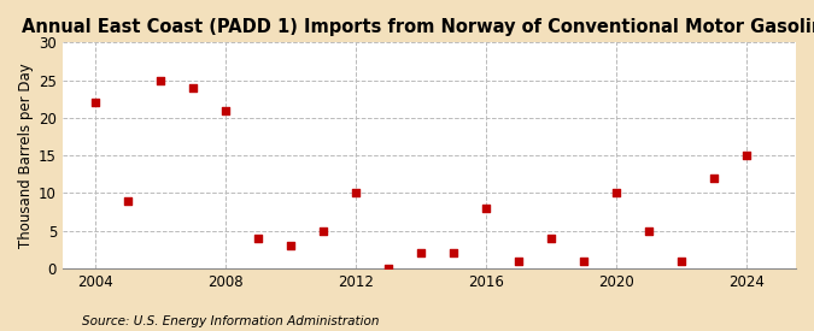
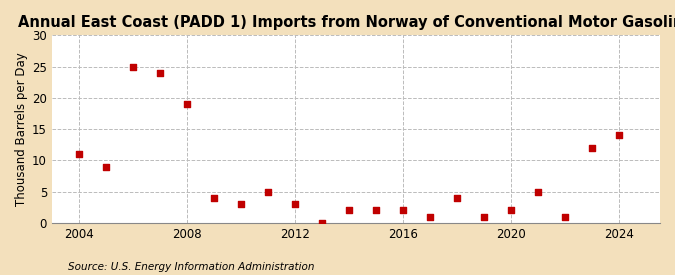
2004: 22 -> 11
2008: 21 -> 19
2012: 10 -> 3
2016: 8 -> 2
2020: 10 -> 2
2024: 15 -> 14
